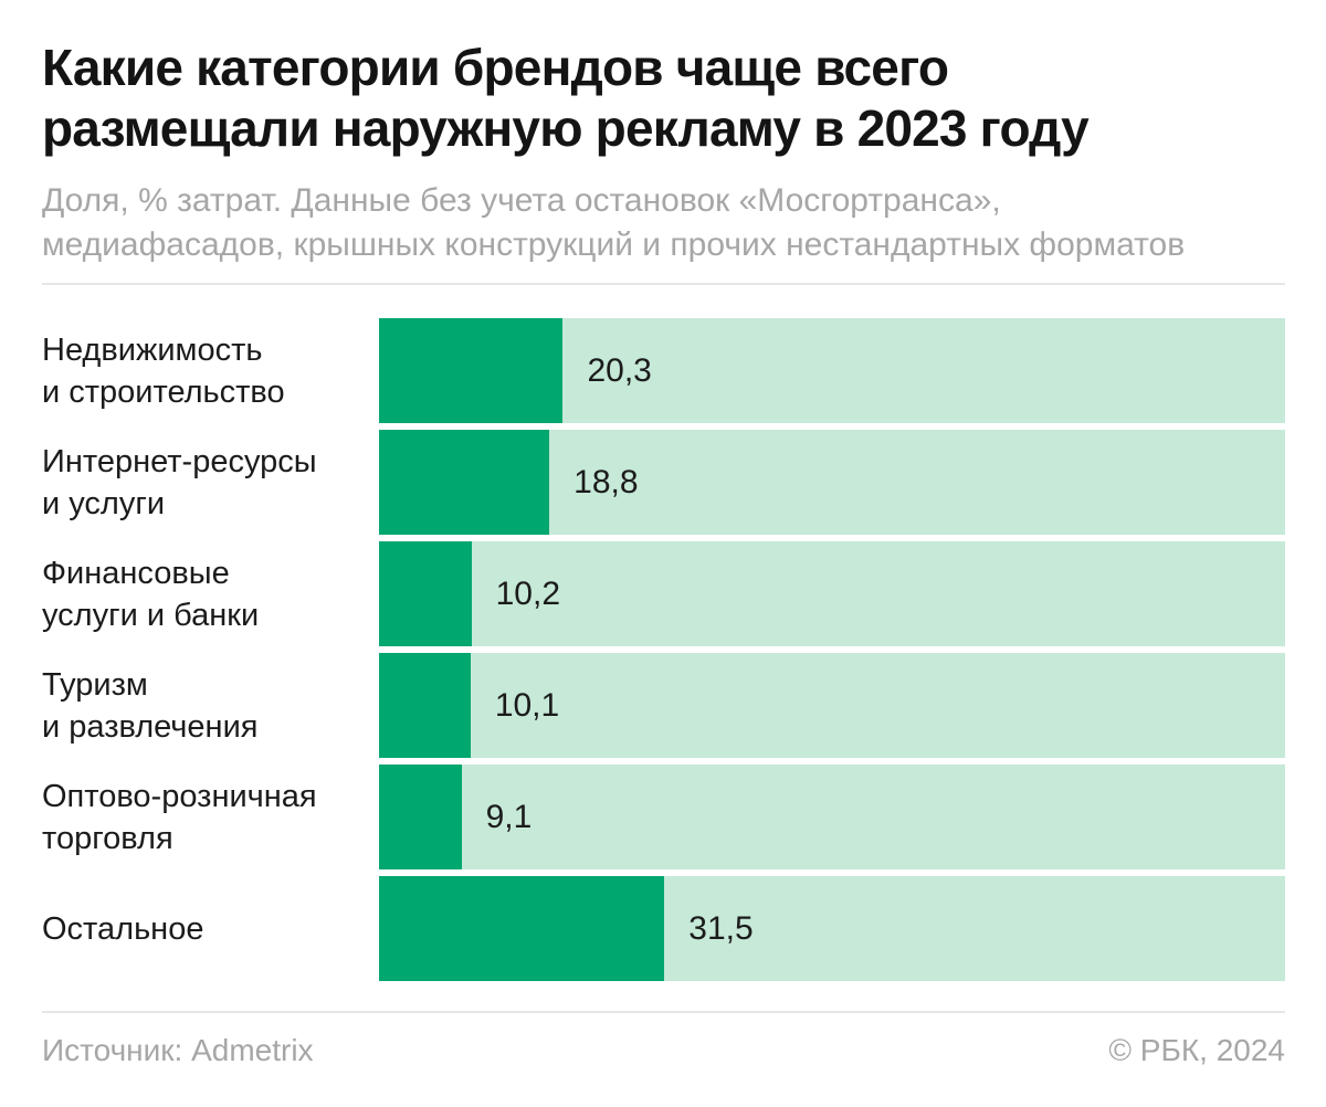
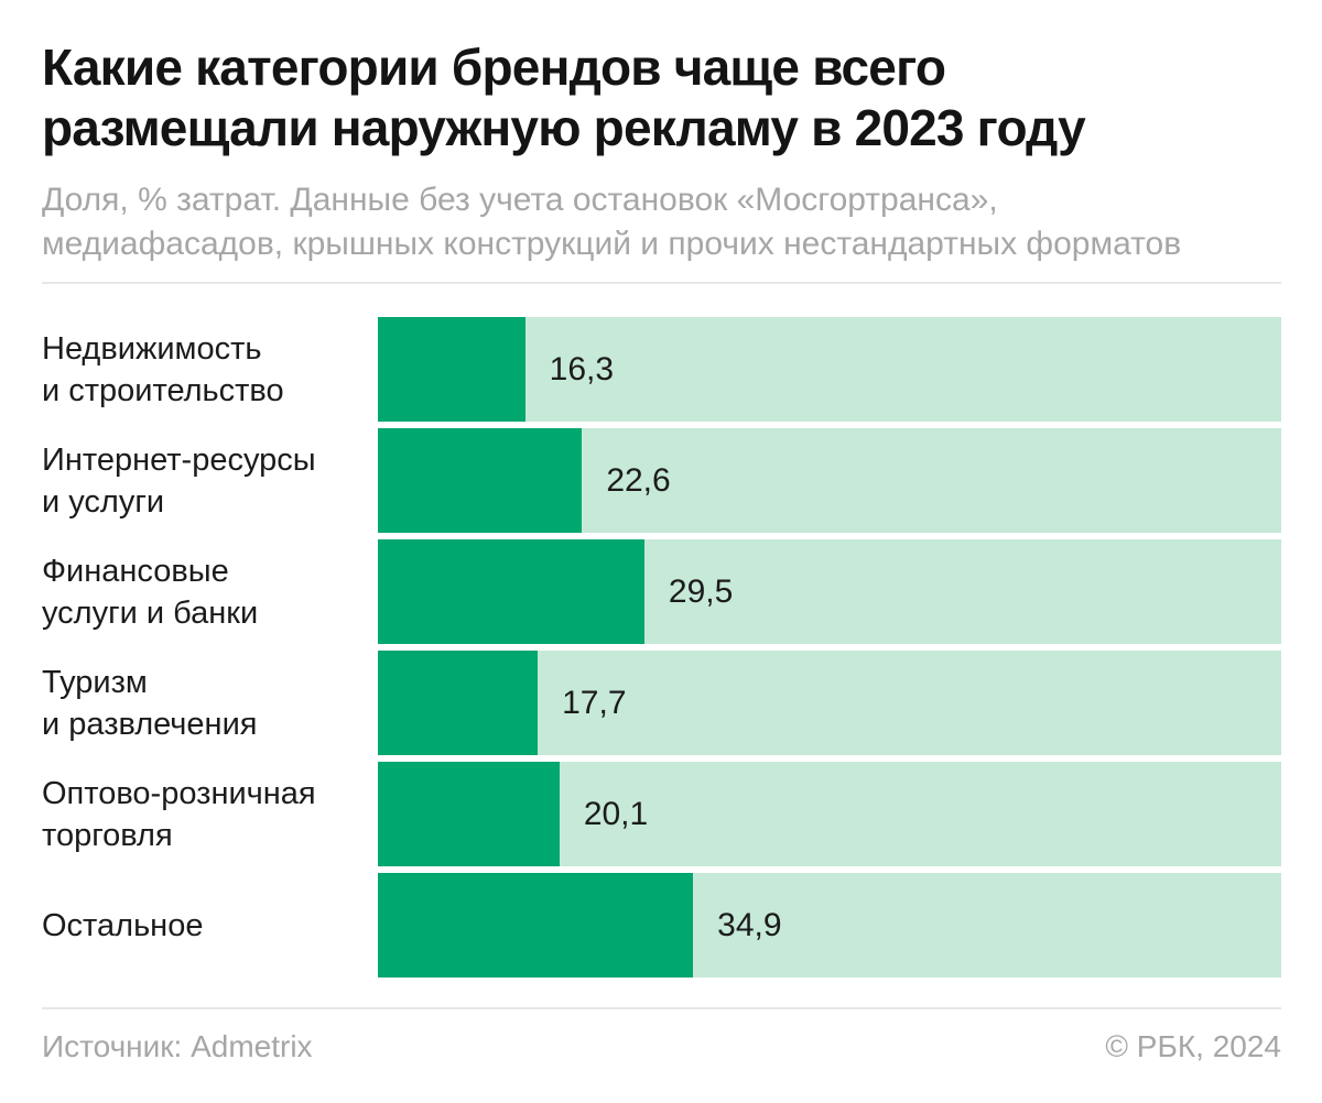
Недвижимость и строительство: 20,3 -> 16,3
Интернет-ресурсы и услуги: 18,8 -> 22,6
Финансовые услуги и банки: 10,2 -> 29,5
Туризм и развлечения: 10,1 -> 17,7
Оптово-розничная торговля: 9,1 -> 20,1
Остальное: 31,5 -> 34,9
